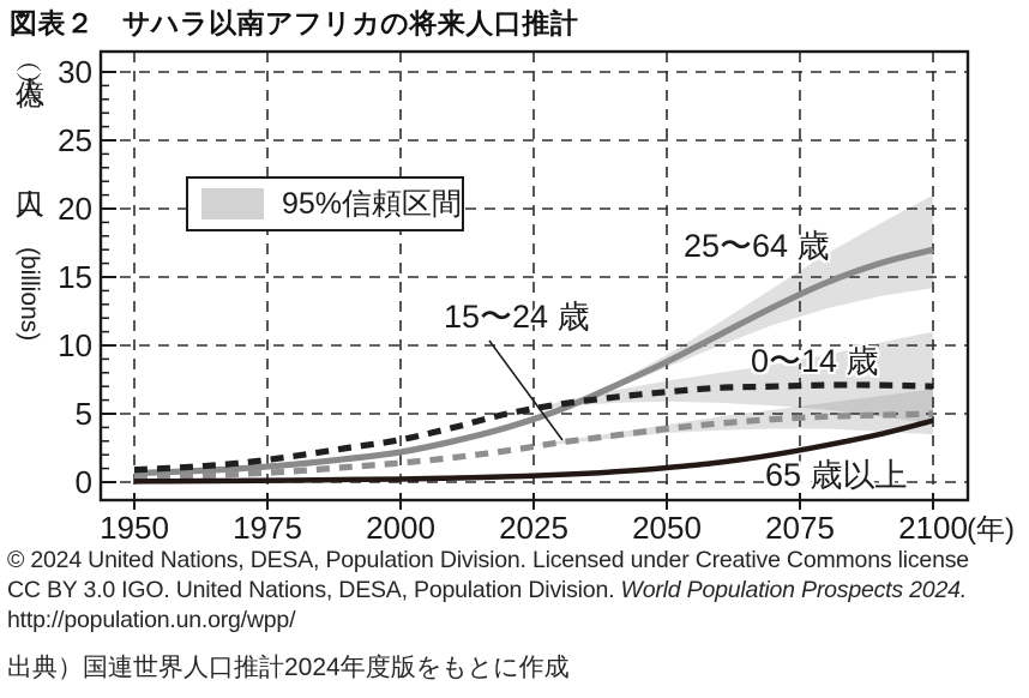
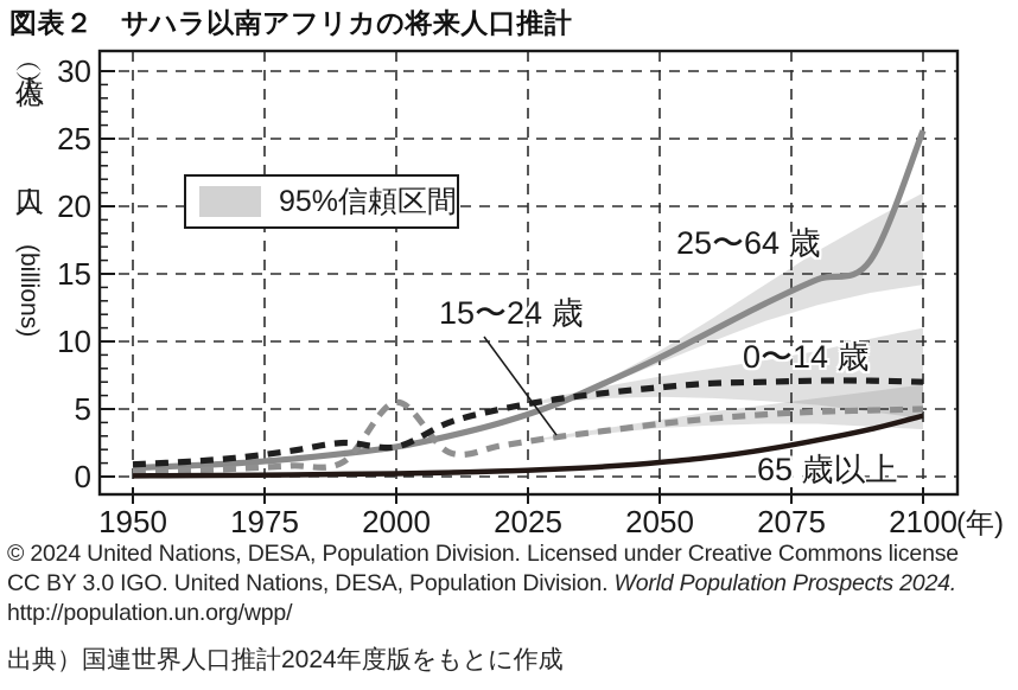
0〜14歳/2000: 3.1 -> 2.2
15〜24歳/2000: 1.4 -> 5.5
25〜64歳/2100: 17.0 -> 25.6
